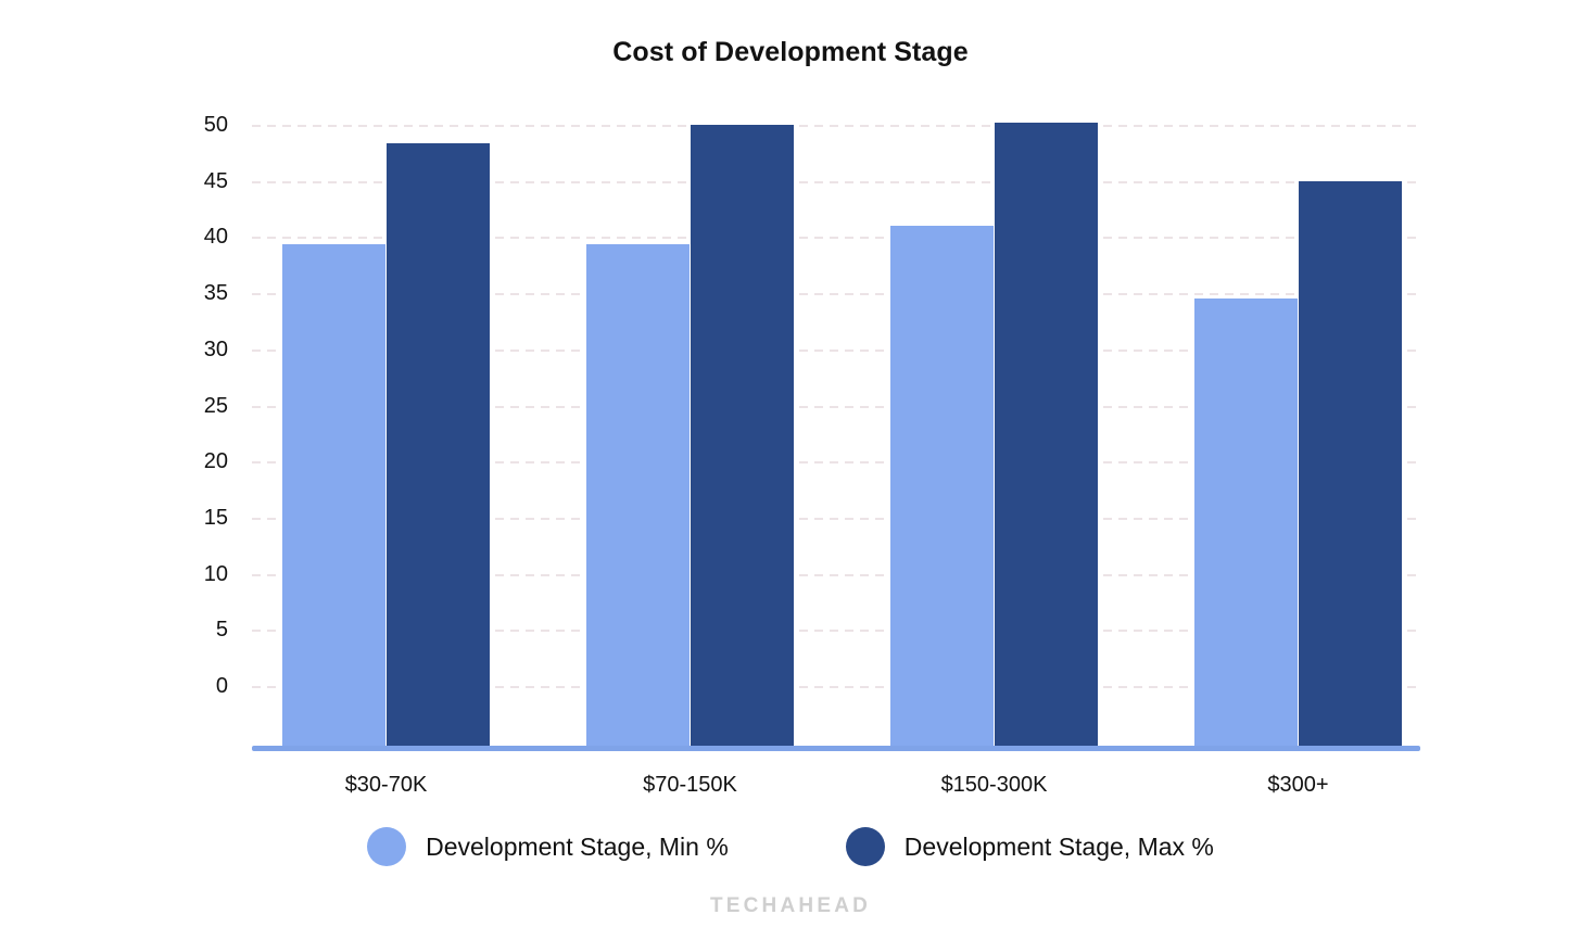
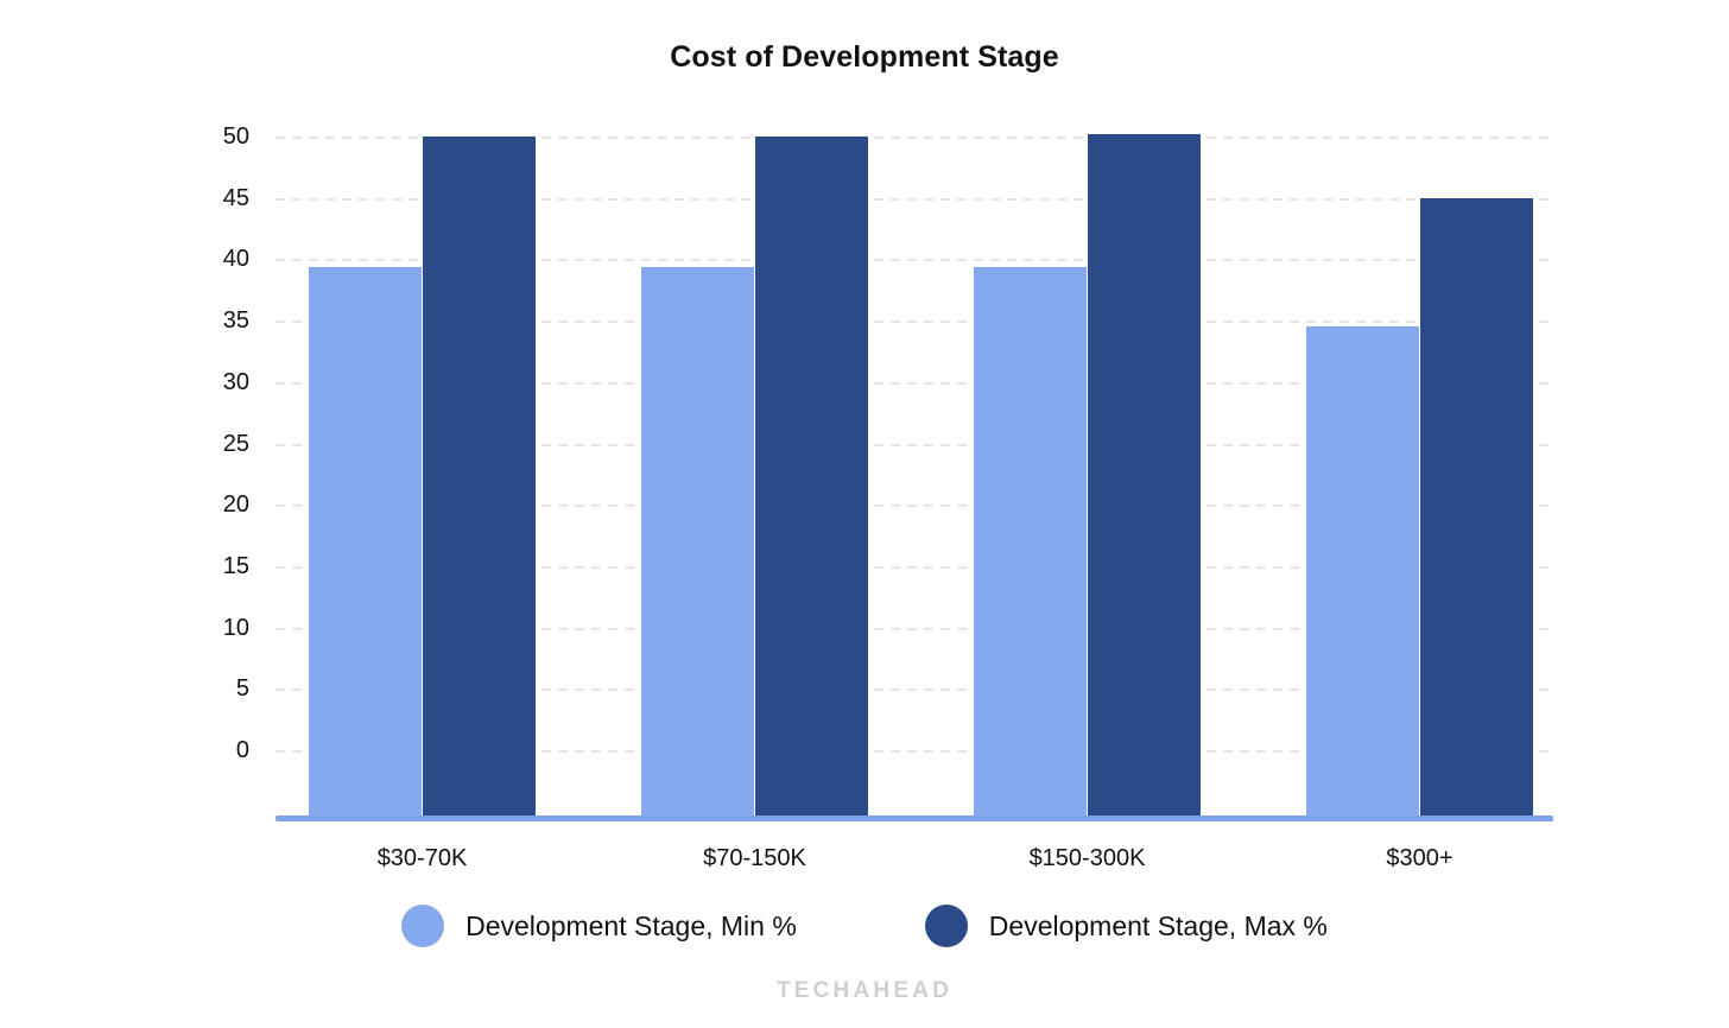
Development Stage, Max %/$30-70K: 48.4 -> 50.0
Development Stage, Min %/$150-300K: 41.0 -> 39.4
